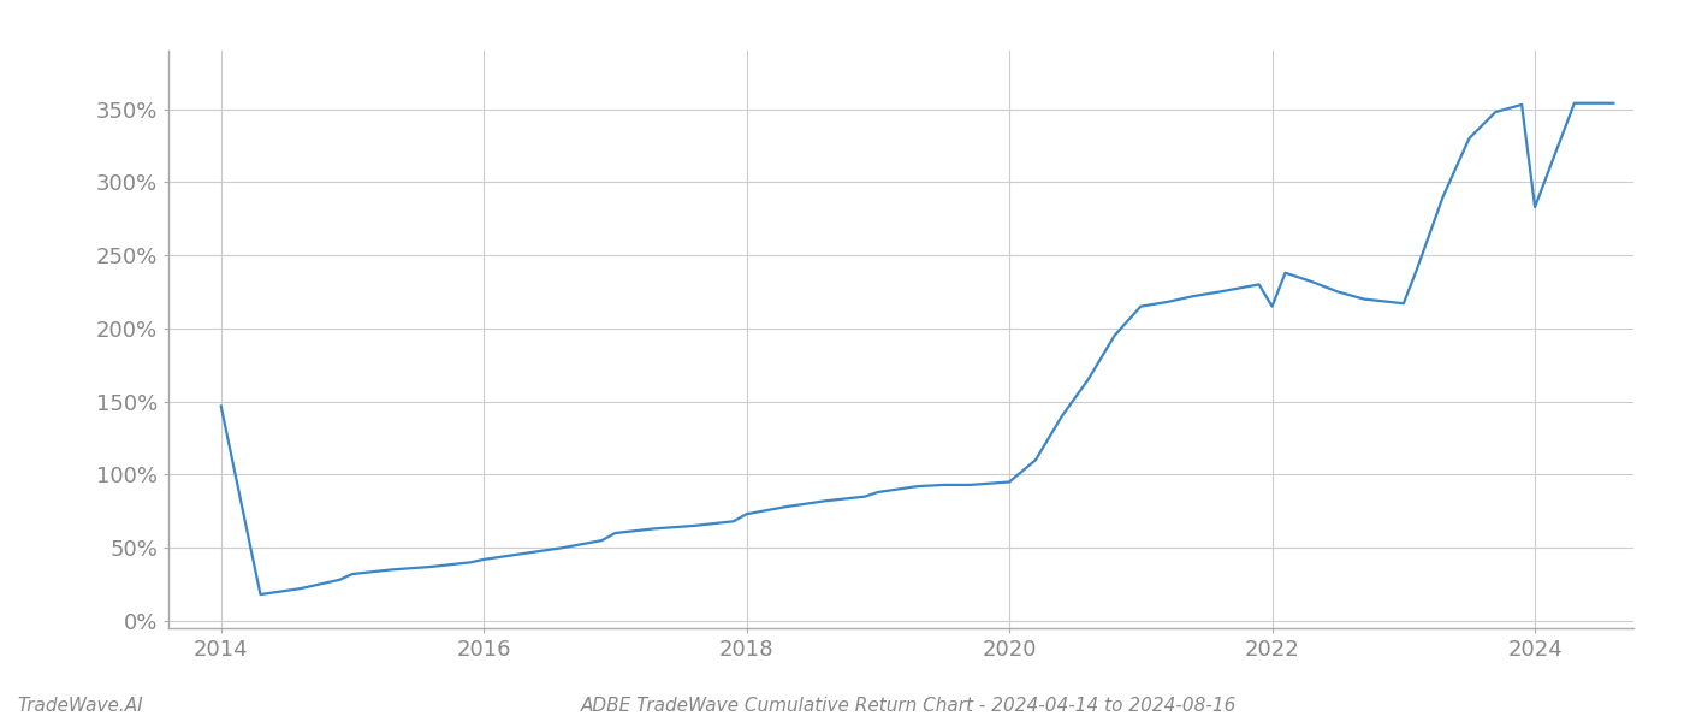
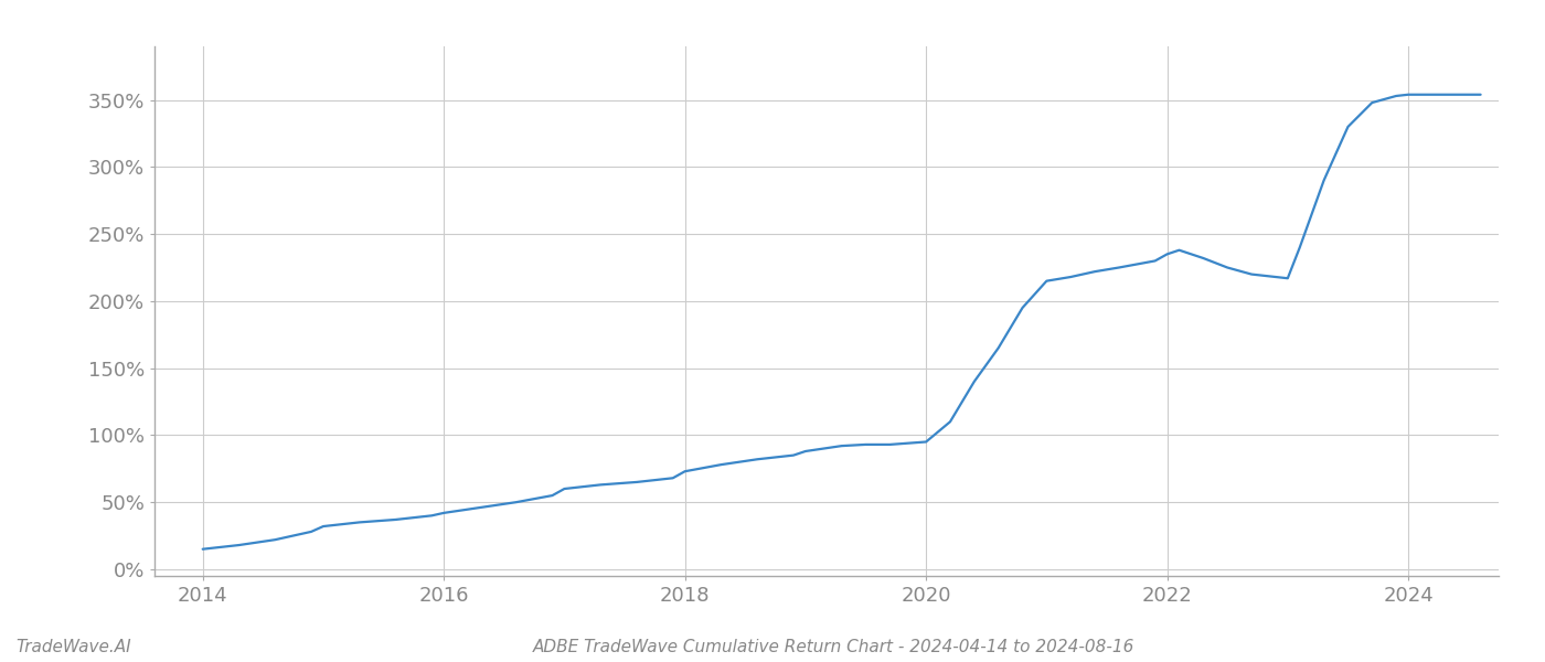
2014: 147% -> 15%
2022: 215% -> 235%
2024: 283% -> 354%
